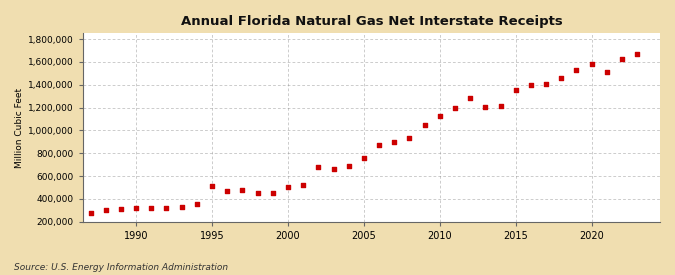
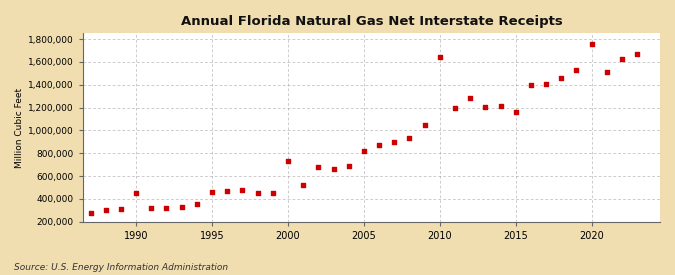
1990: 320,000 -> 450,000
1995: 510,000 -> 460,000
2000: 500,000 -> 730,000
2005: 760,000 -> 820,000
2010: 1,130,000 -> 1,640,000
2015: 1,360,000 -> 1,160,000
2020: 1,580,000 -> 1,760,000
